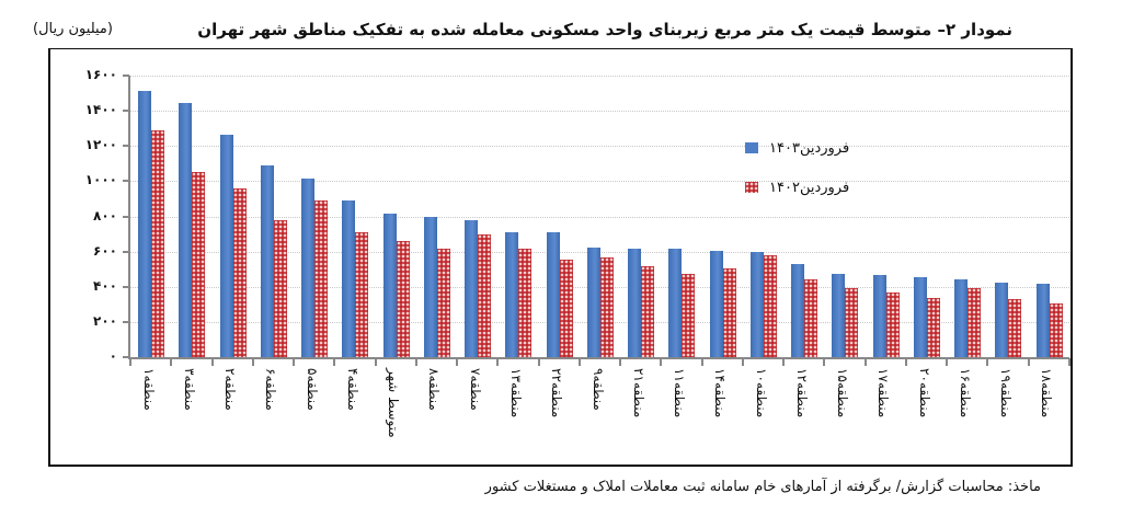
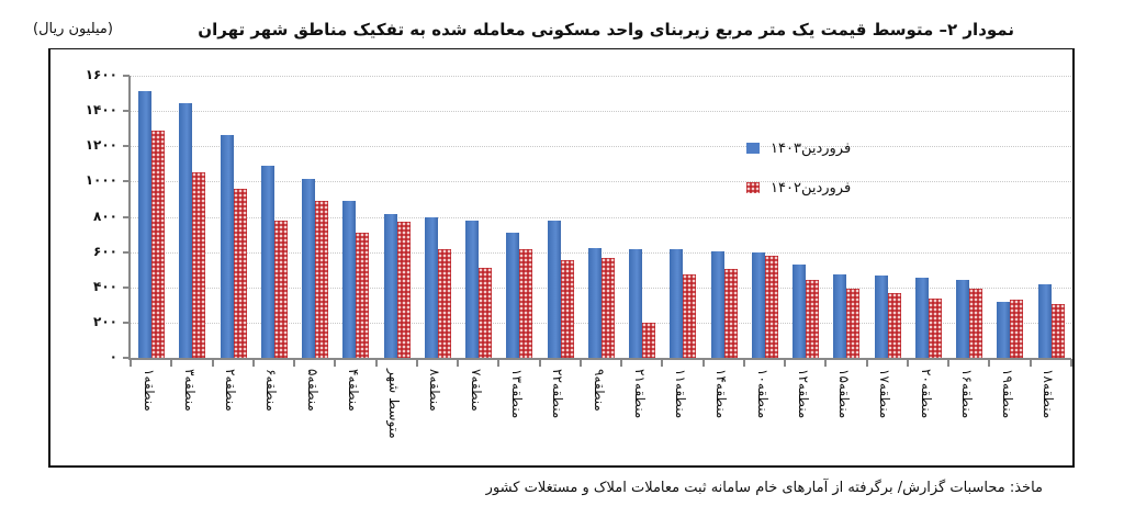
فروردین۱۴۰۲/متوسط شهر: 660 -> 770
فروردین۱۴۰۲/منطقه۷: 700 -> 510
فروردین۱۴۰۳/منطقه۲۲: 710 -> 780
فروردین۱۴۰۲/منطقه۲۱: 520 -> 200
فروردین۱۴۰۳/منطقه۱۹: 420 -> 320
